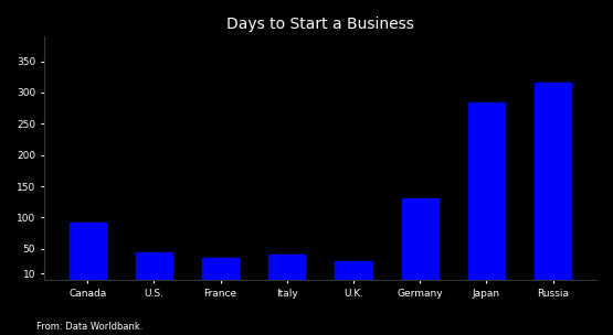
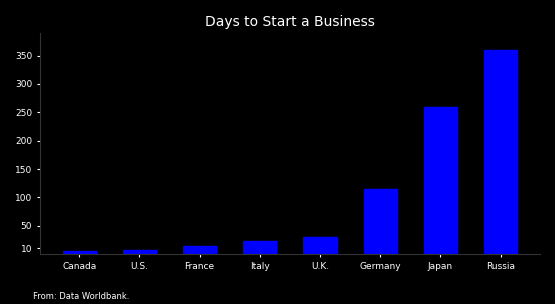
Canada: 92 -> 5
U.S.: 44 -> 8
France: 36 -> 15
Italy: 40 -> 23
Germany: 130 -> 115
Japan: 284 -> 260
Russia: 316 -> 360
